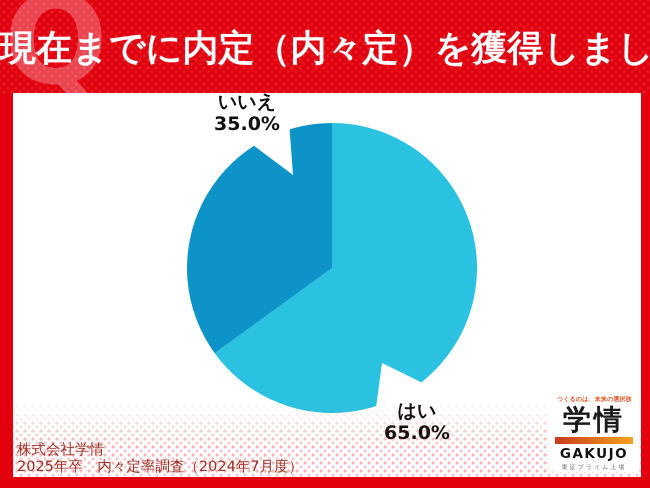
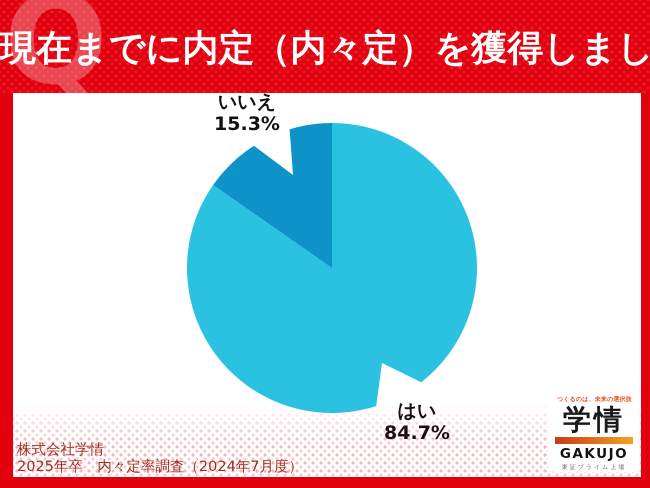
はい: 65.0% -> 84.7%
いいえ: 35.0% -> 15.3%
